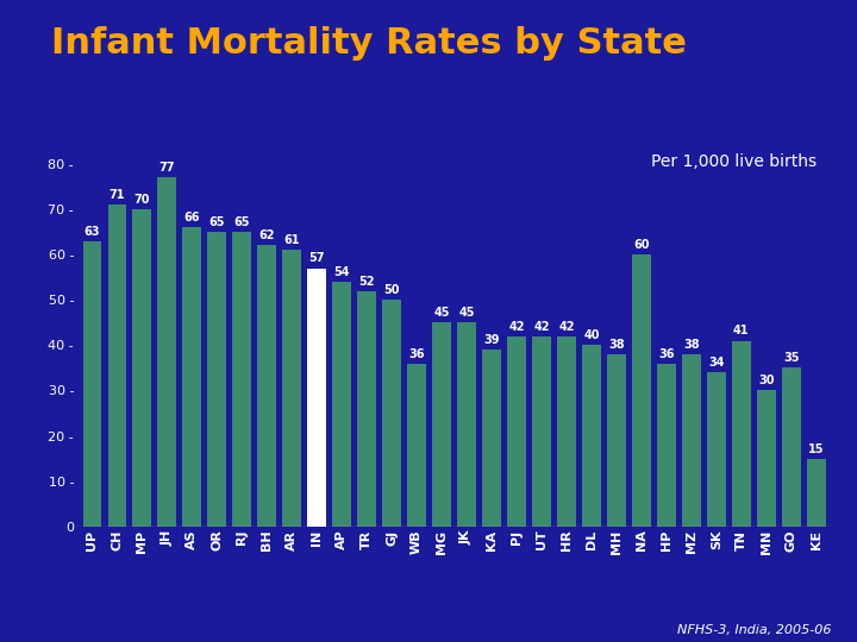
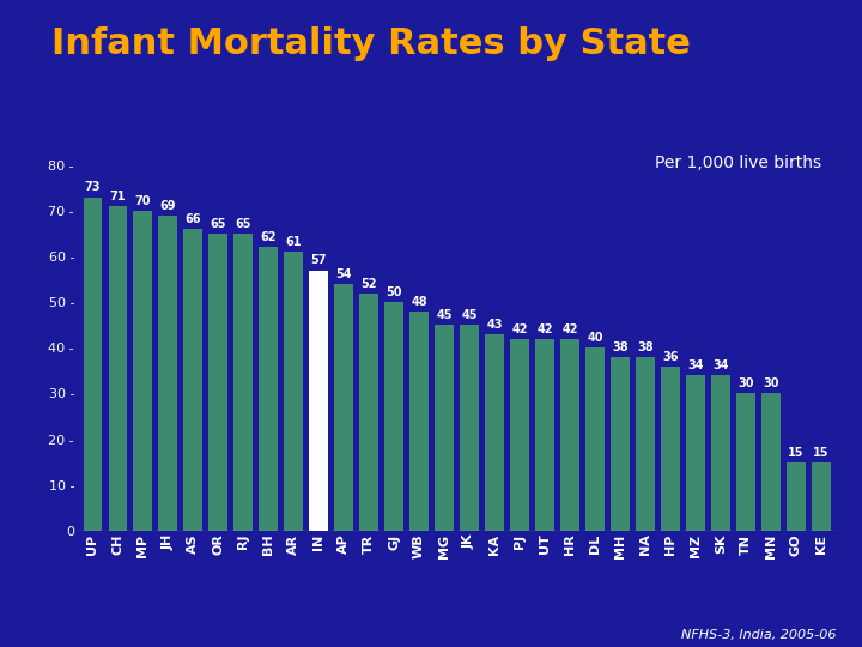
UP: 63 -> 73
JH: 77 -> 69
WB: 36 -> 48
KA: 39 -> 43
NA: 60 -> 38
MZ: 38 -> 34
TN: 41 -> 30
GO: 35 -> 15
